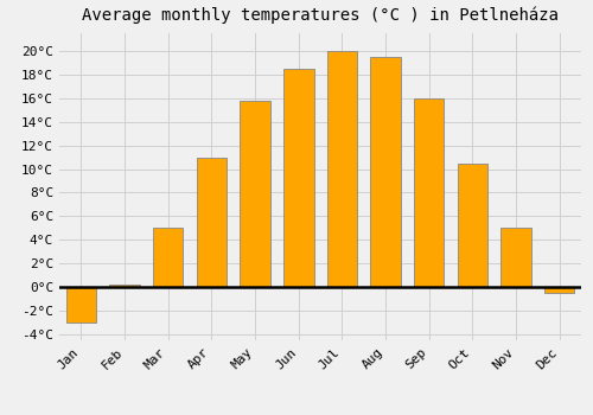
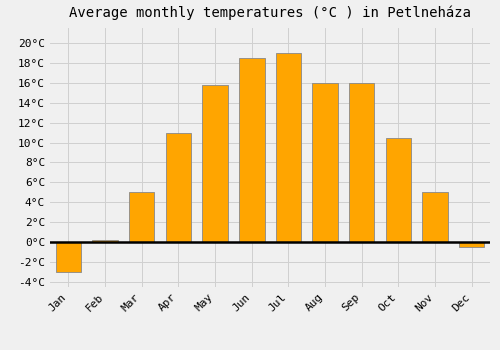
Jul: 20.0°C -> 19.0°C
Aug: 19.5°C -> 16.0°C
